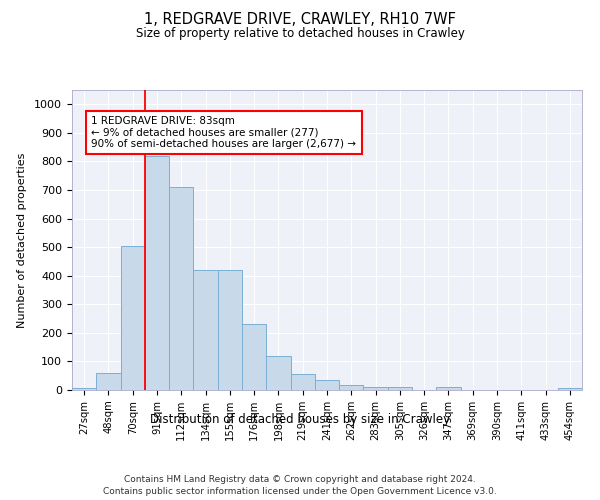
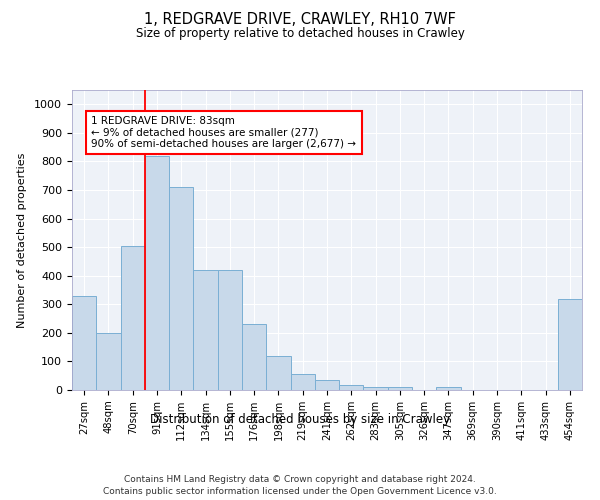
27sqm: 8 -> 330
48sqm: 60 -> 200
454sqm: 8 -> 320
